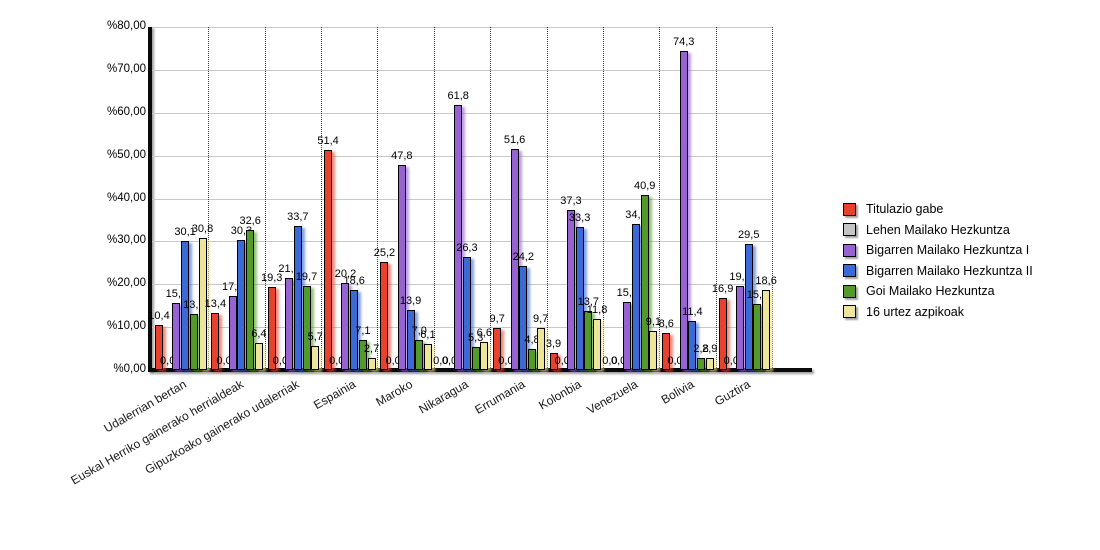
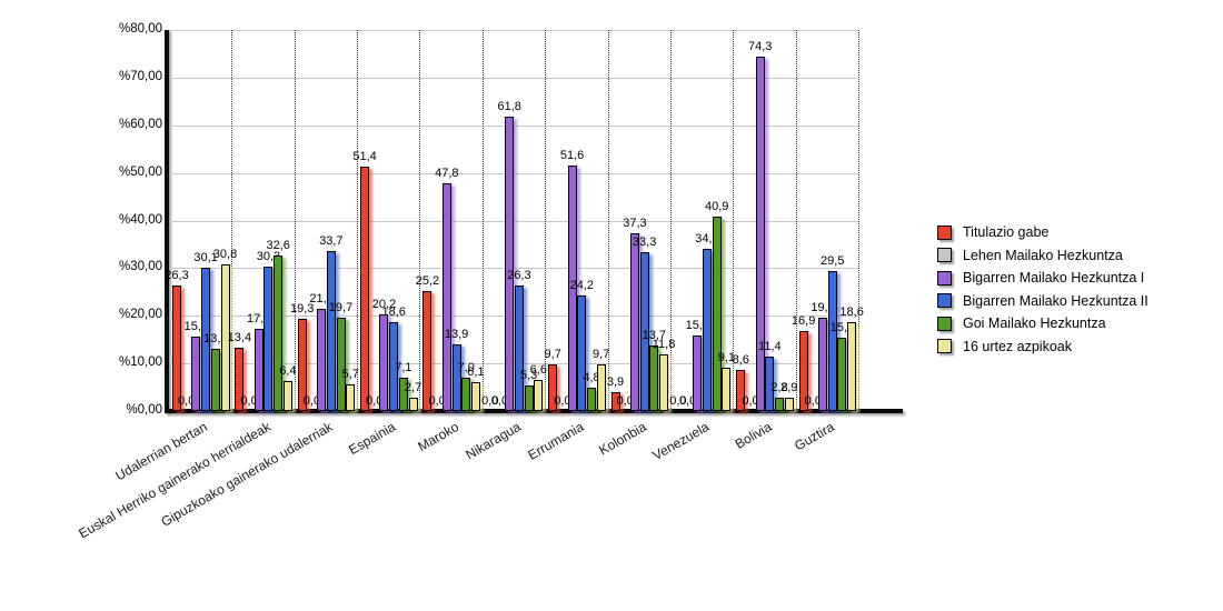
Titulazio gabe/Udalerrian bertan: 10,4 -> 26,3
